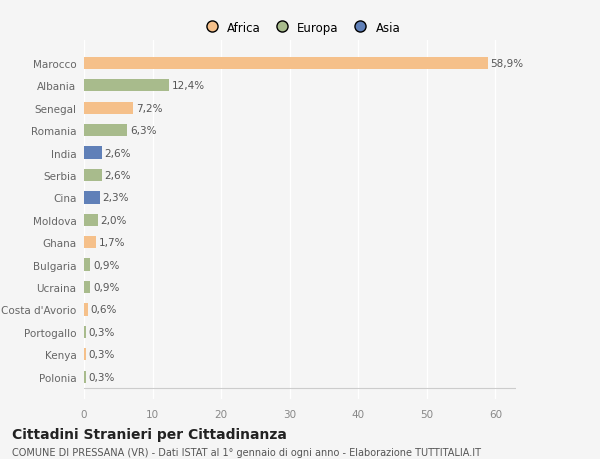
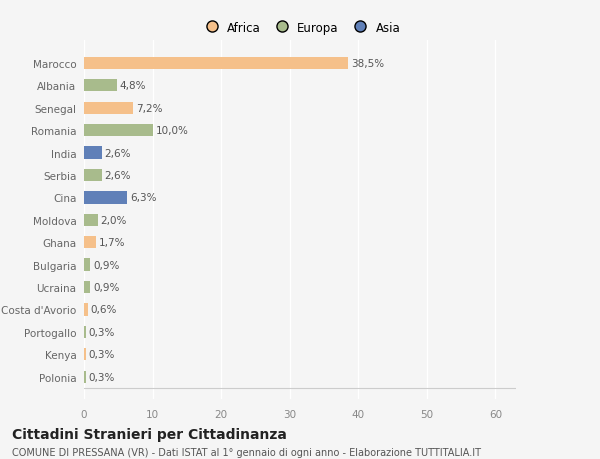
Marocco: 58,9% -> 38,5%
Albania: 12,4% -> 4,8%
Romania: 6,3% -> 10,0%
Cina: 2,3% -> 6,3%
